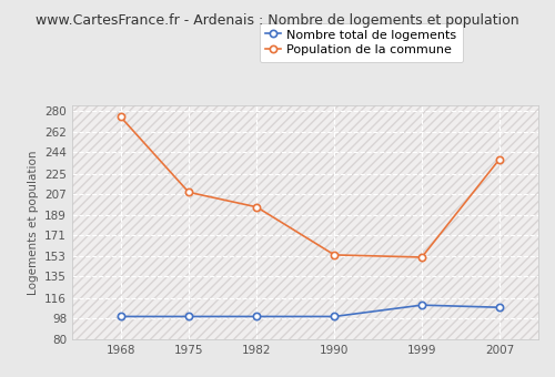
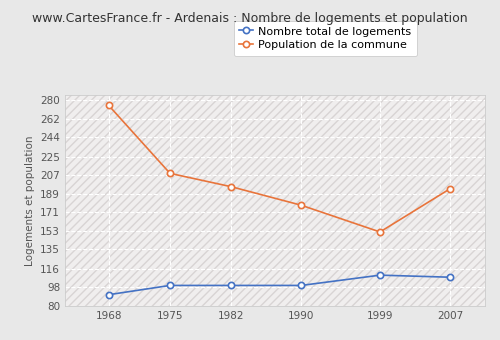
Nombre total de logements/1968: 100 -> 91
Population de la commune/1990: 154 -> 178
Population de la commune/2007: 238 -> 194
